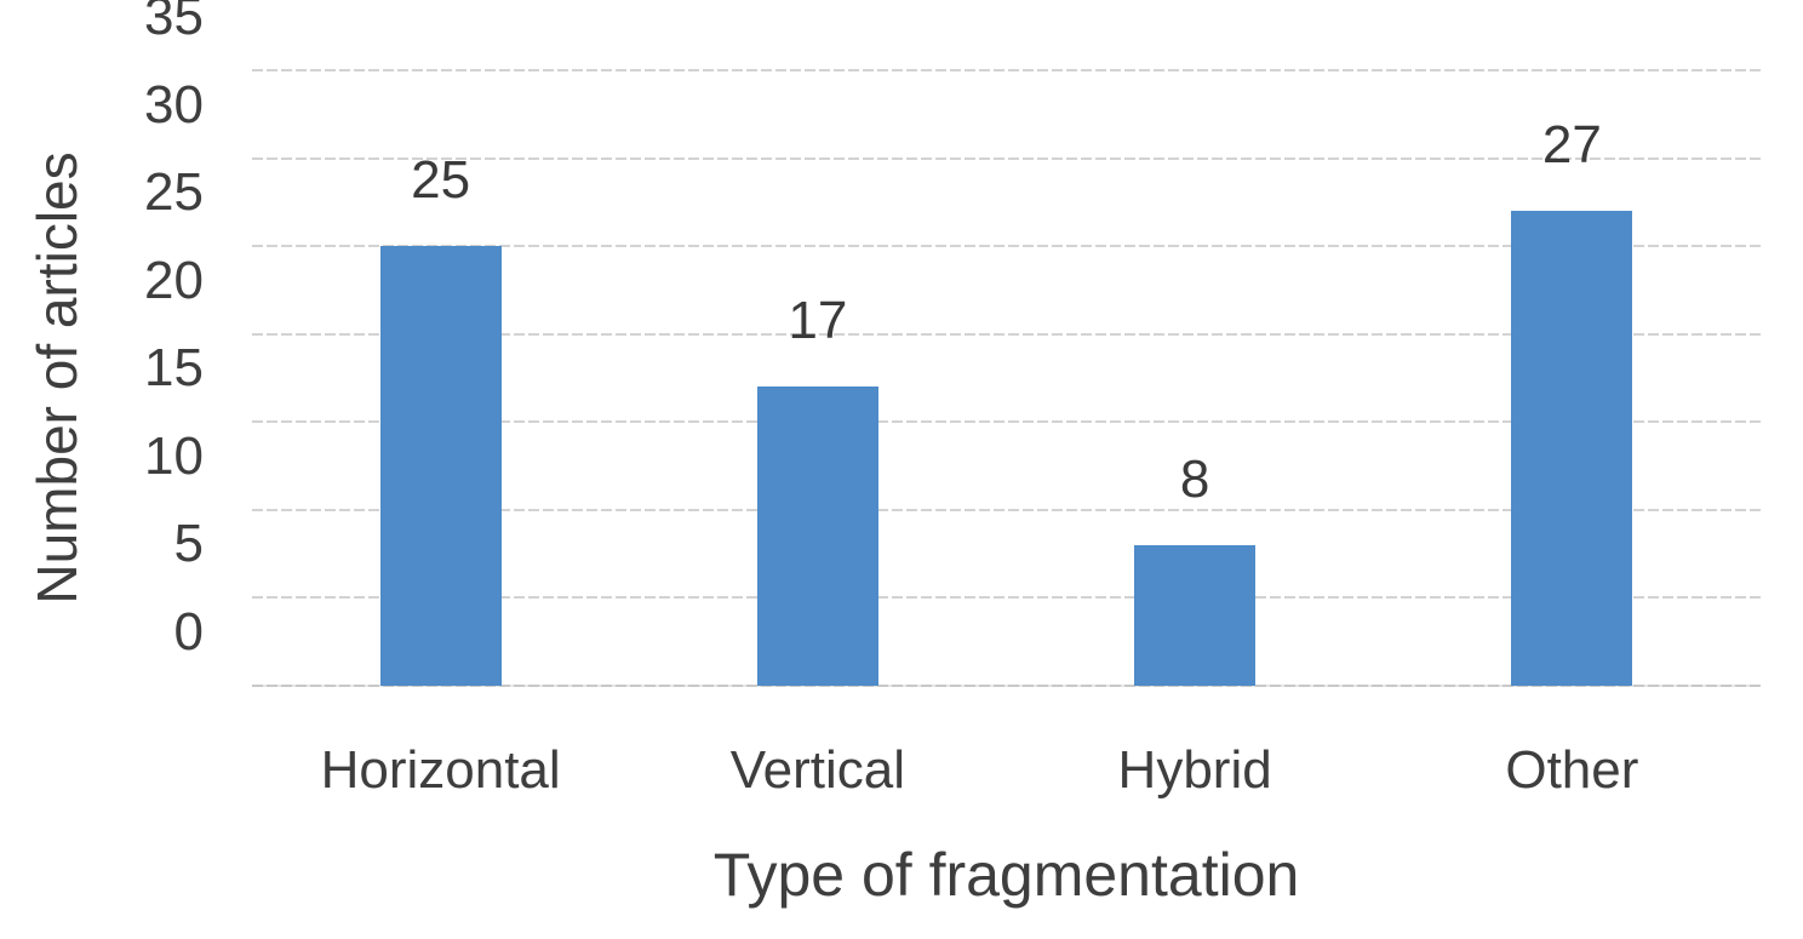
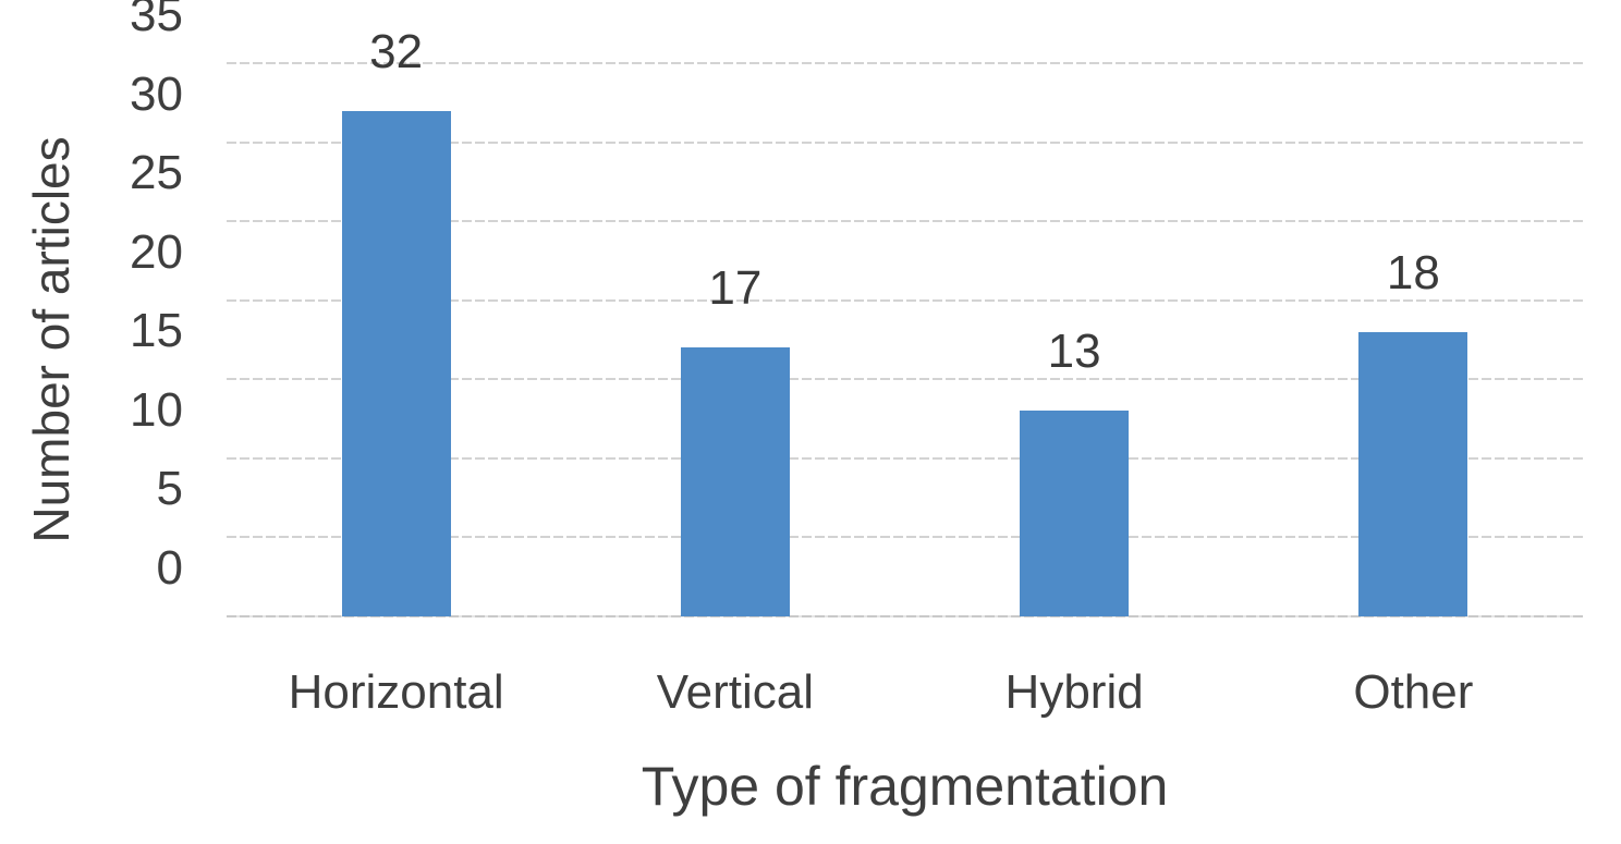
Horizontal: 25 -> 32
Hybrid: 8 -> 13
Other: 27 -> 18
